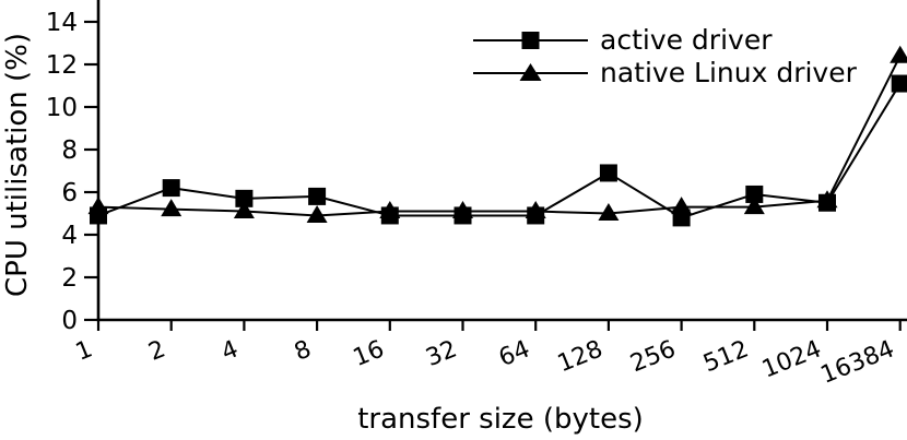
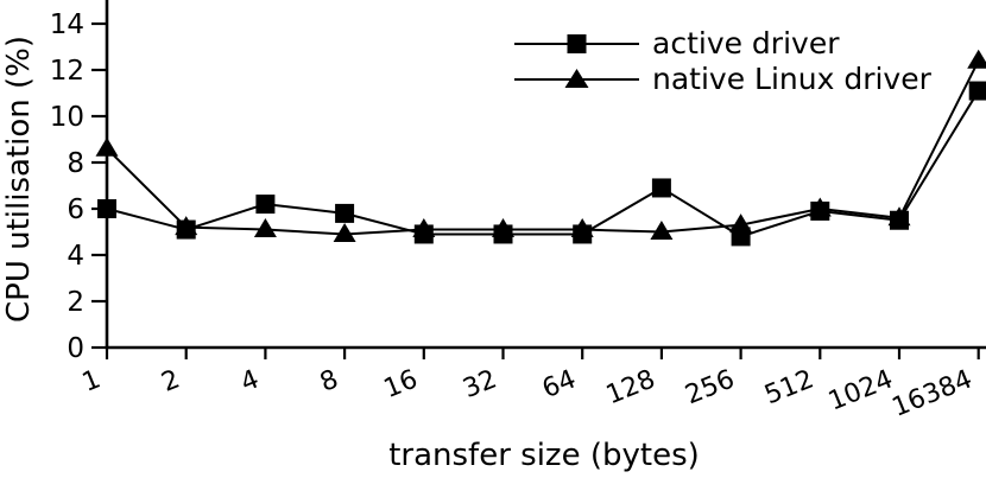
active driver/1: 4.9 -> 6.0
native Linux driver/1: 5.3 -> 8.6
active driver/2: 6.2 -> 5.1
active driver/4: 5.7 -> 6.2
native Linux driver/512: 5.3 -> 6.0
